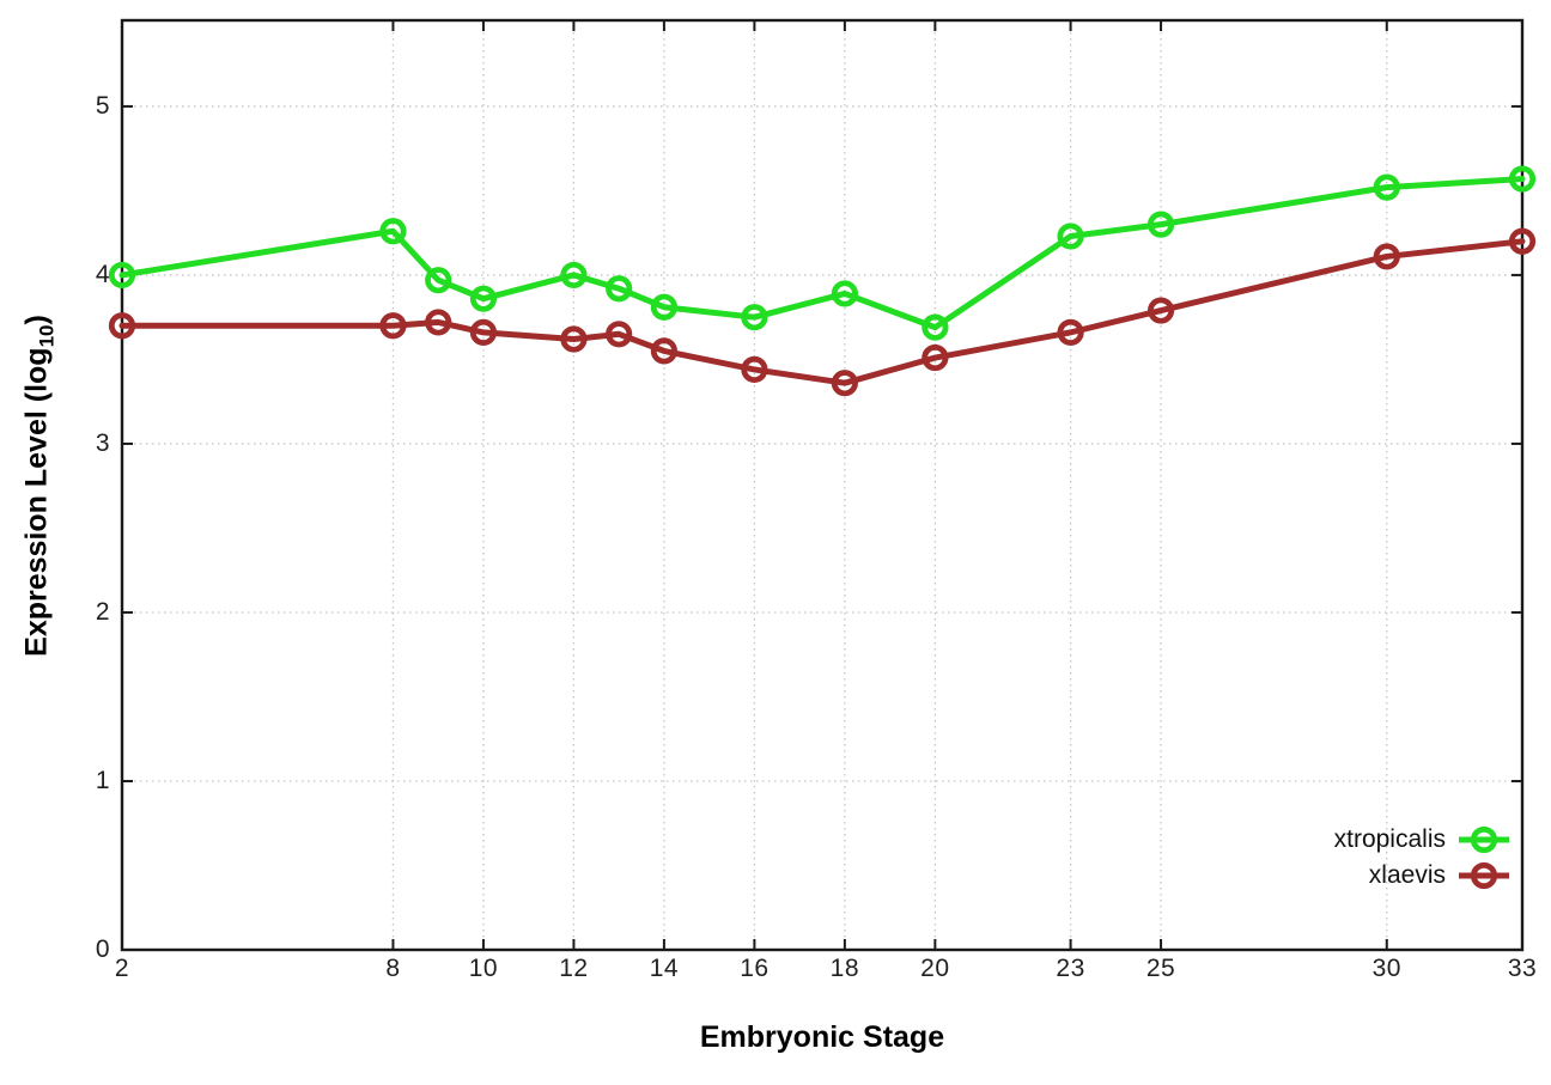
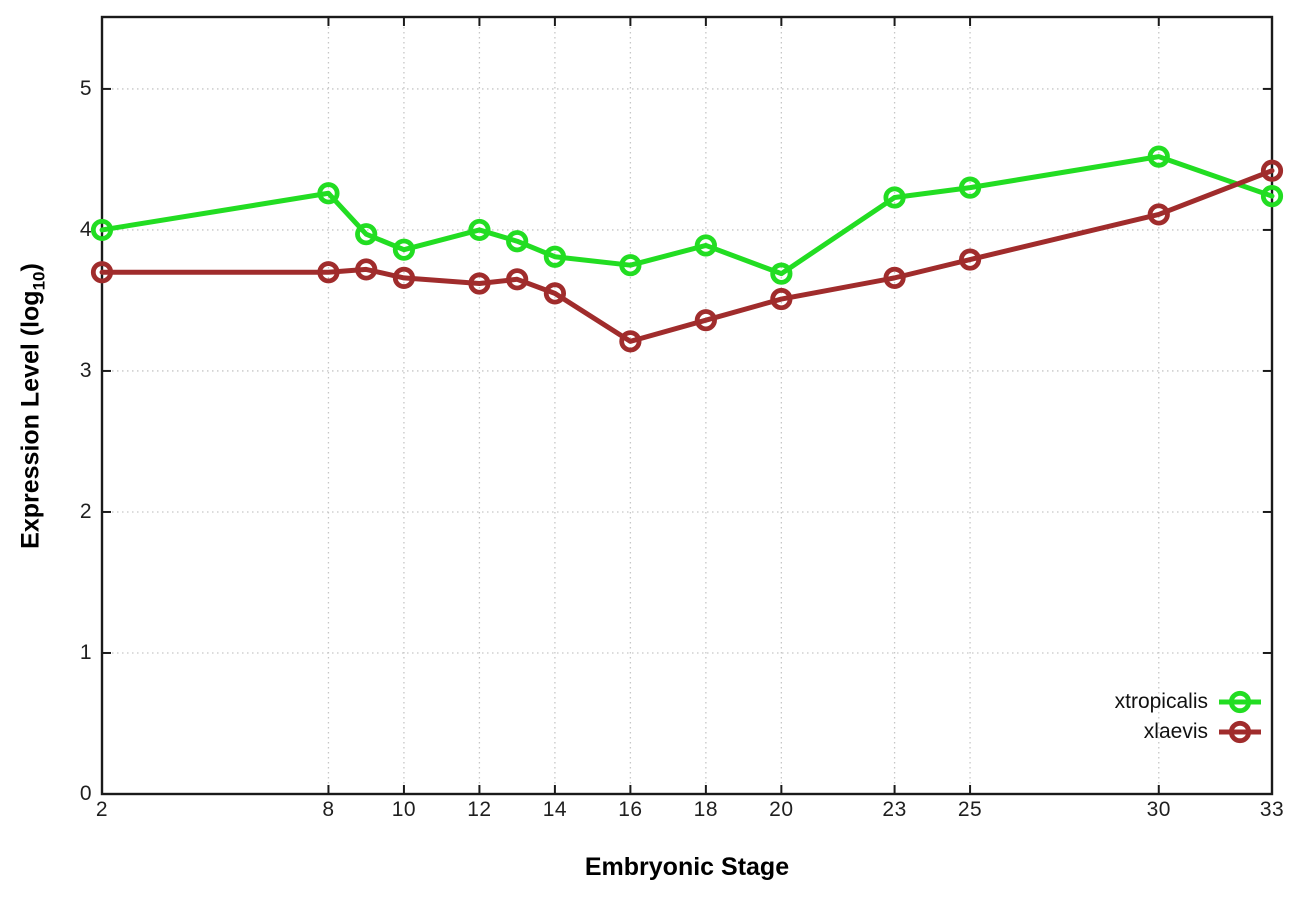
xlaevis/16: 3.44 -> 3.21
xtropicalis/33: 4.57 -> 4.24
xlaevis/33: 4.20 -> 4.42
